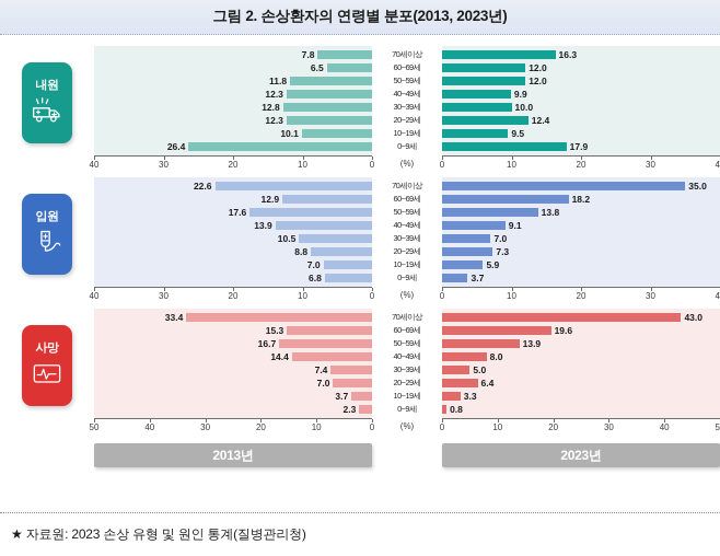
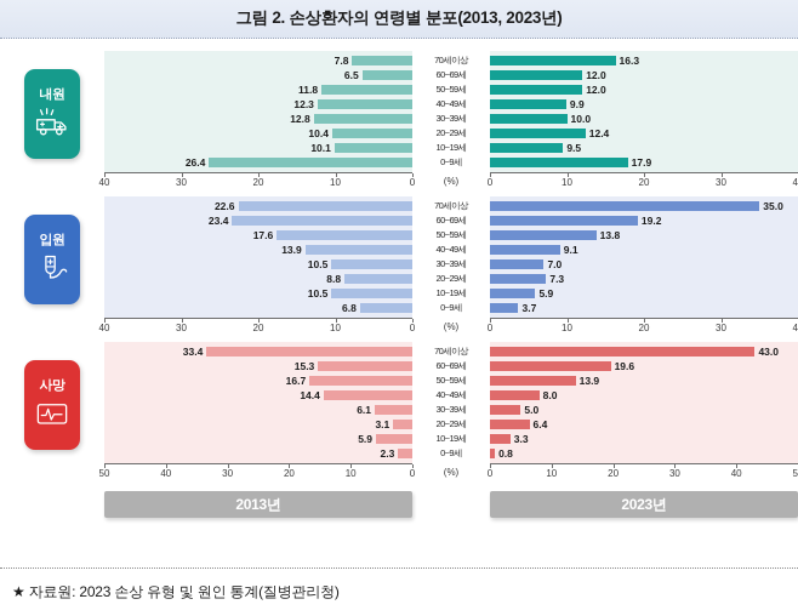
내원/2013년/20~29세: 12.3 -> 10.4
입원/2013년/60~69세: 12.9 -> 23.4
입원/2023년/60~69세: 18.2 -> 19.2
입원/2013년/10~19세: 7.0 -> 10.5
사망/2013년/30~39세: 7.4 -> 6.1
사망/2013년/20~29세: 7.0 -> 3.1
사망/2013년/10~19세: 3.7 -> 5.9
